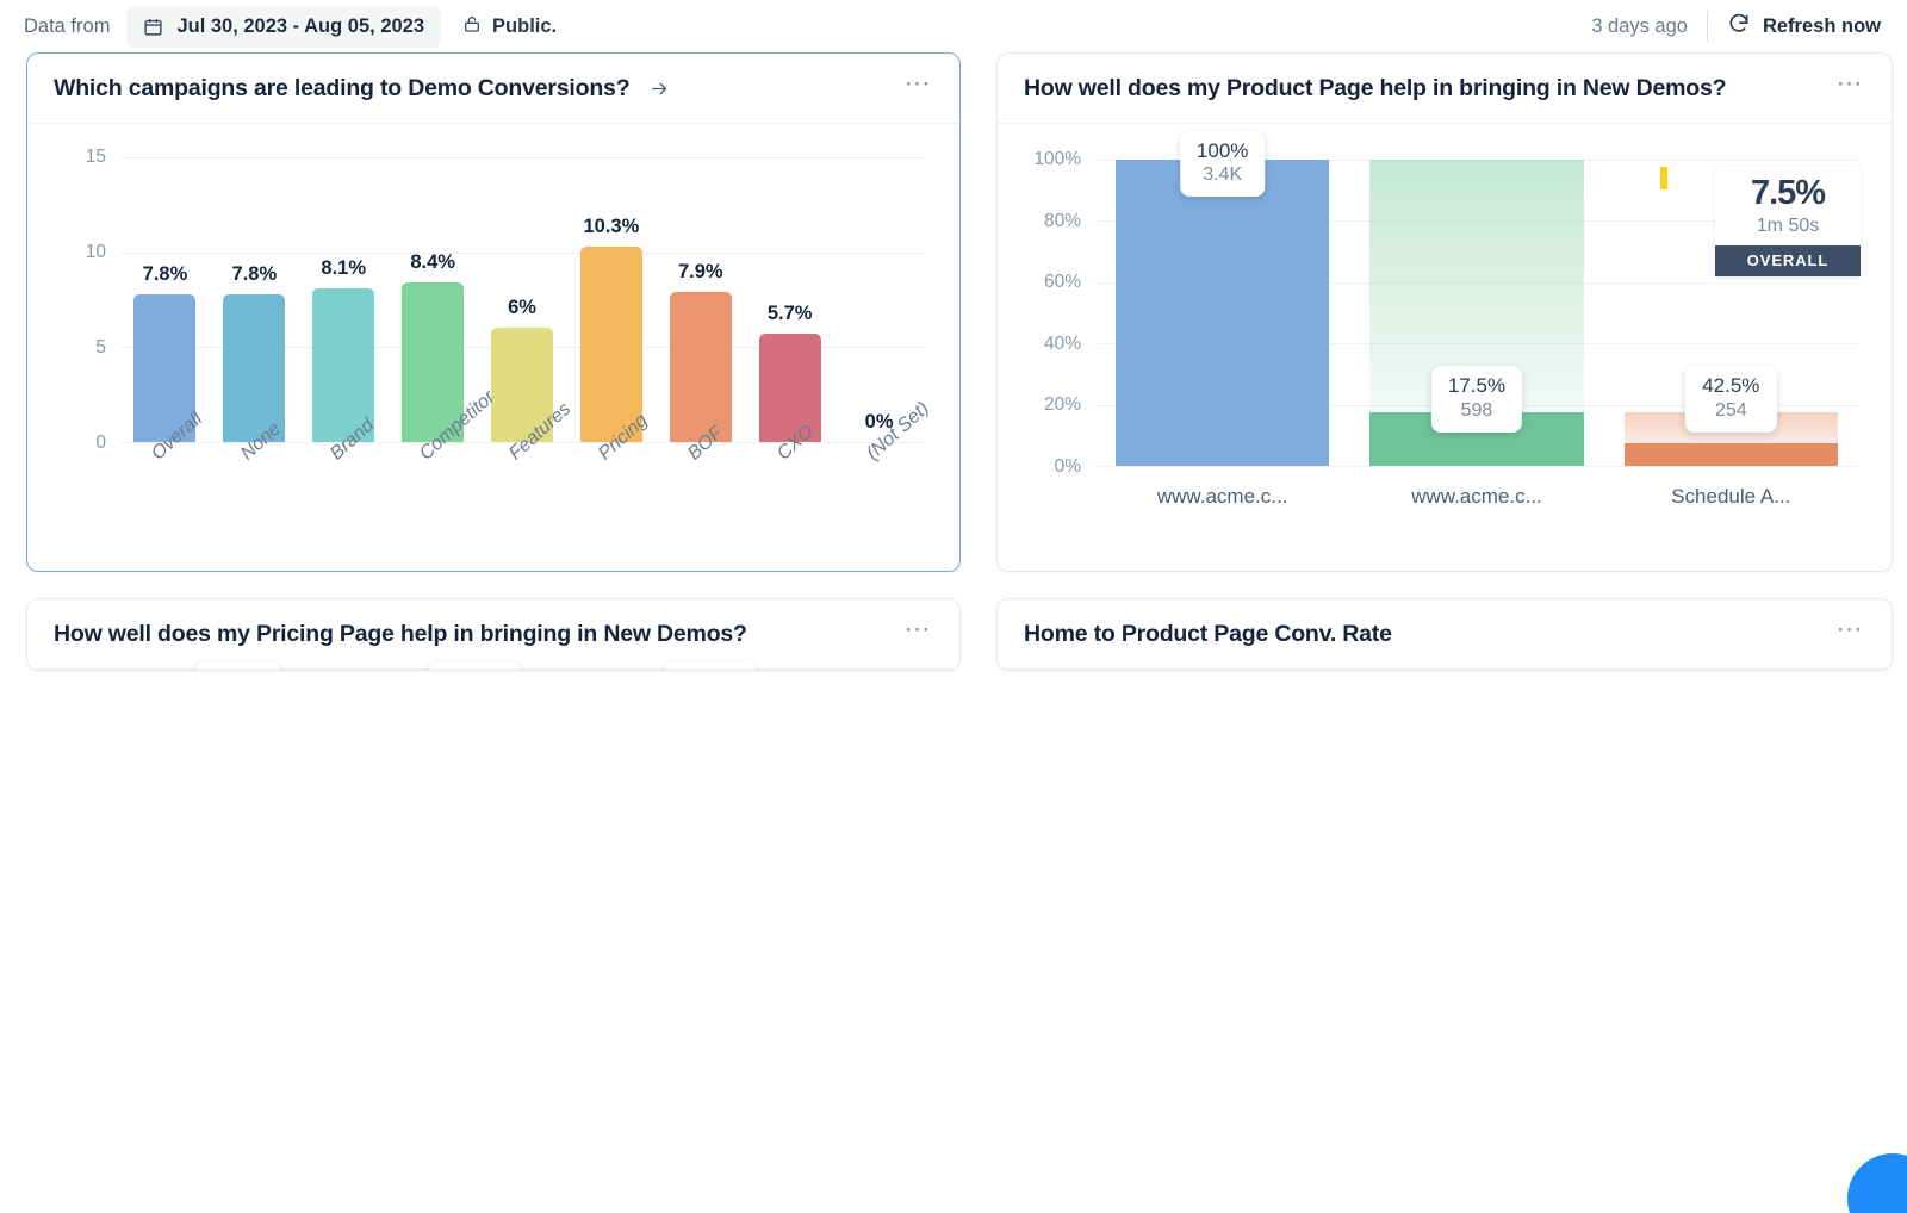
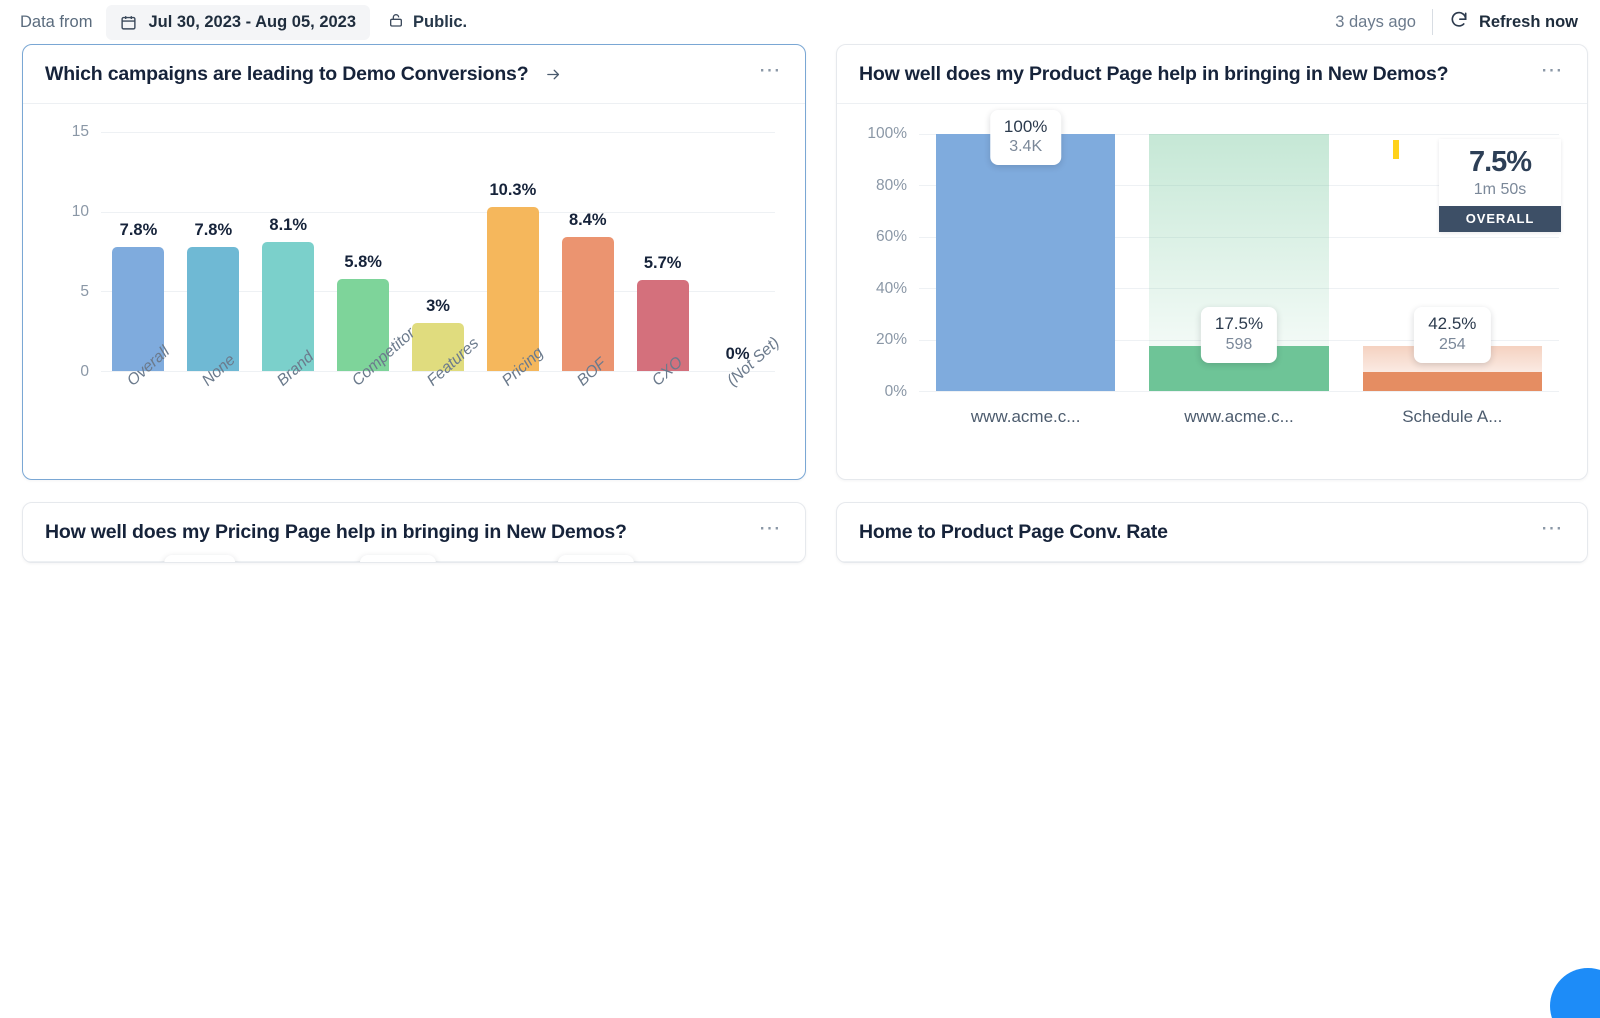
Which campaigns are leading to Demo Conversions?/Competitor: 8.4% -> 5.8%
Which campaigns are leading to Demo Conversions?/Features: 6% -> 3%
Which campaigns are leading to Demo Conversions?/BOF: 7.9% -> 8.4%
